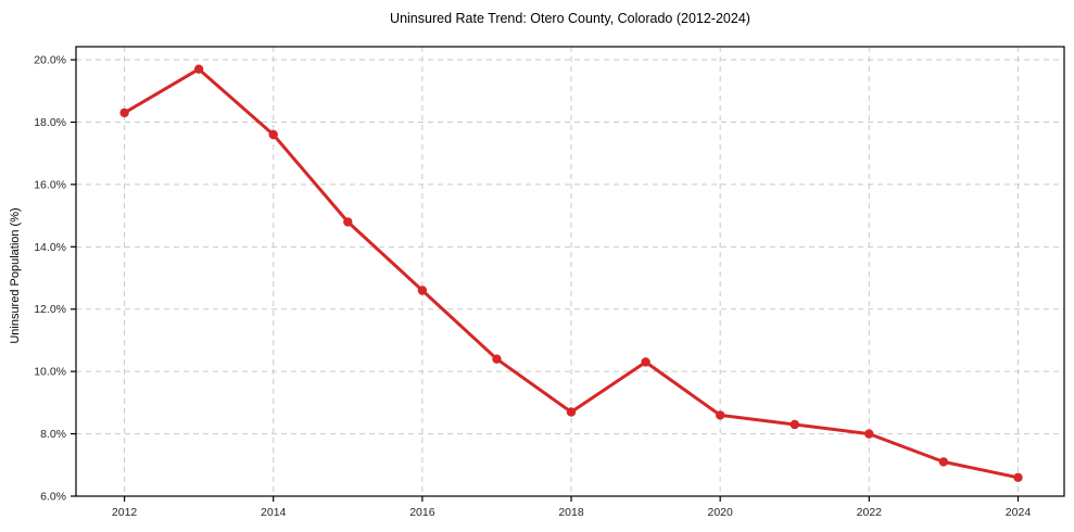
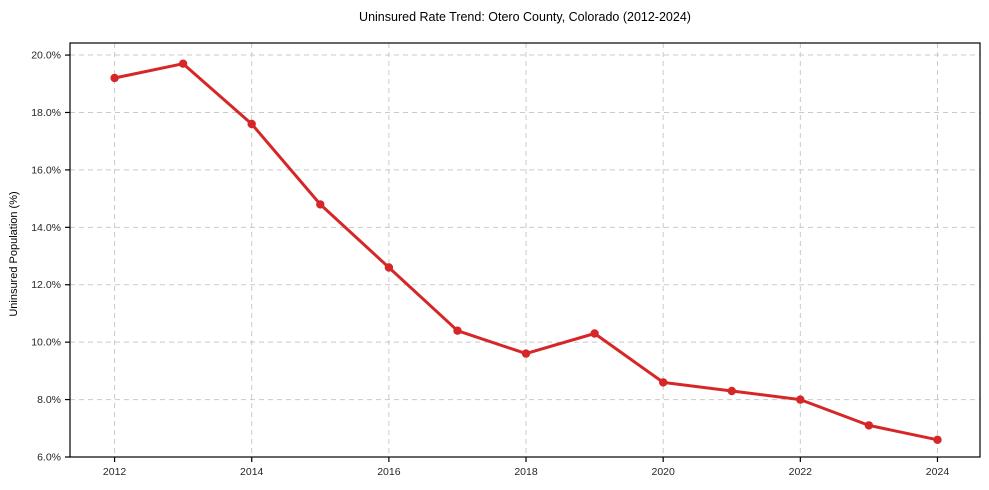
2012: 18.3% -> 19.2%
2018: 8.7% -> 9.6%
